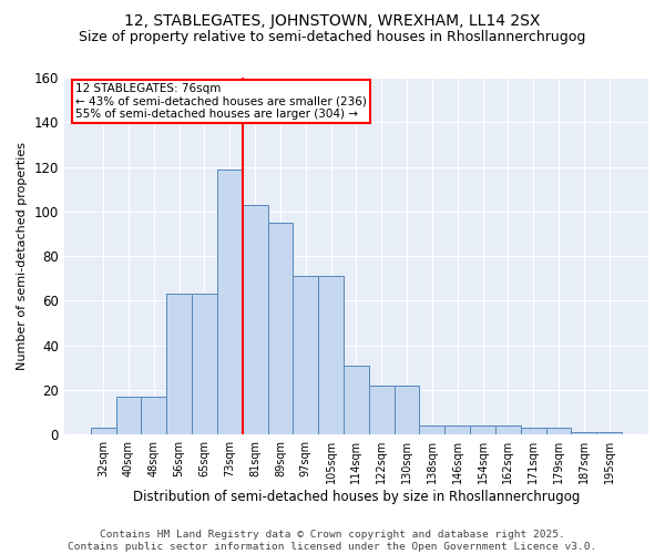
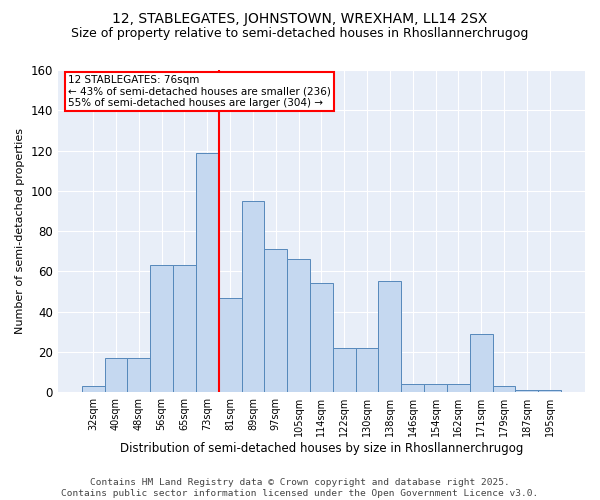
81sqm: 103 -> 47
105sqm: 71 -> 66
114sqm: 31 -> 54
138sqm: 4 -> 55
171sqm: 3 -> 29
